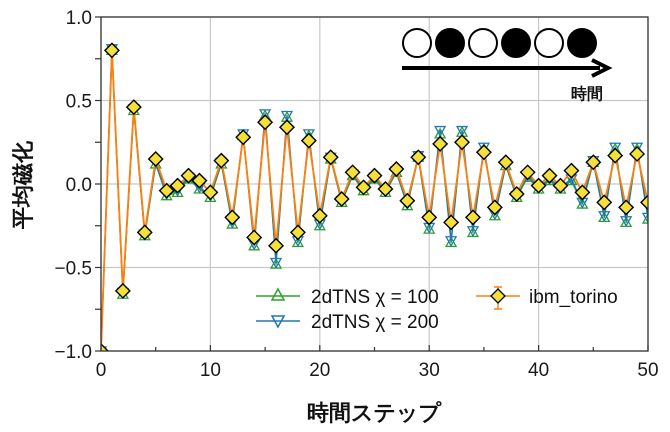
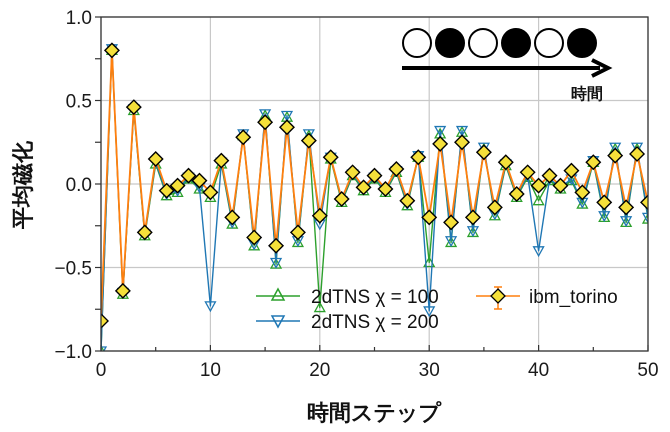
ibm_torino/0: -1.00 -> -0.82
2dTNS χ = 200/10: -0.07 -> -0.73
2dTNS χ = 100/20: -0.25 -> -0.74
2dTNS χ = 100/30: -0.27 -> -0.47
2dTNS χ = 200/30: -0.26 -> -0.76
2dTNS χ = 100/40: -0.03 -> -0.10
2dTNS χ = 200/40: -0.02 -> -0.40
